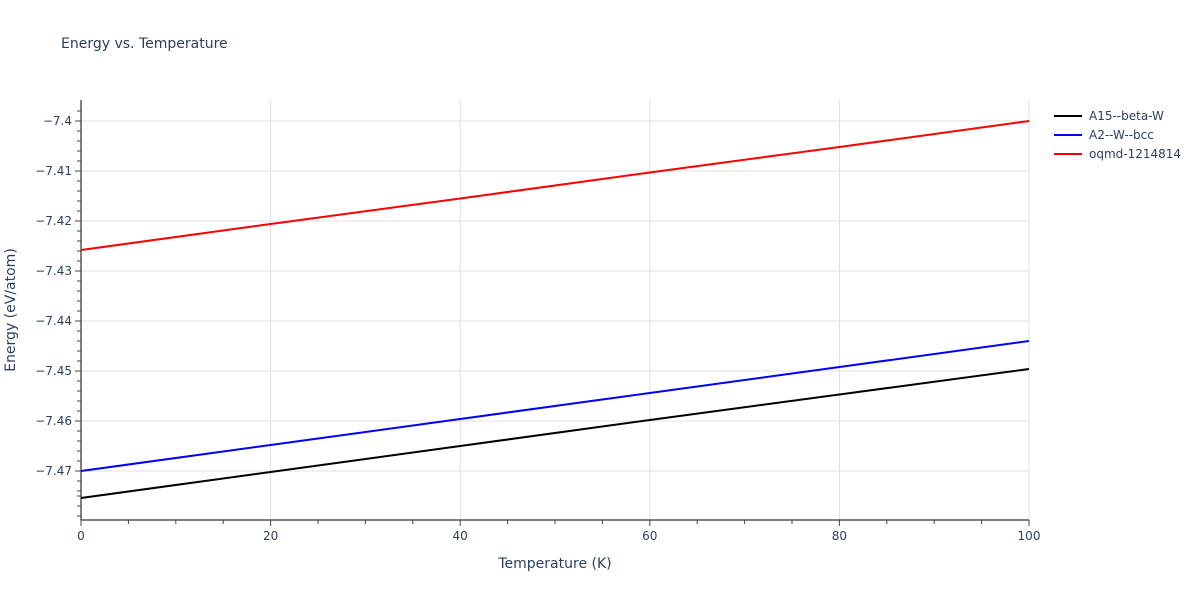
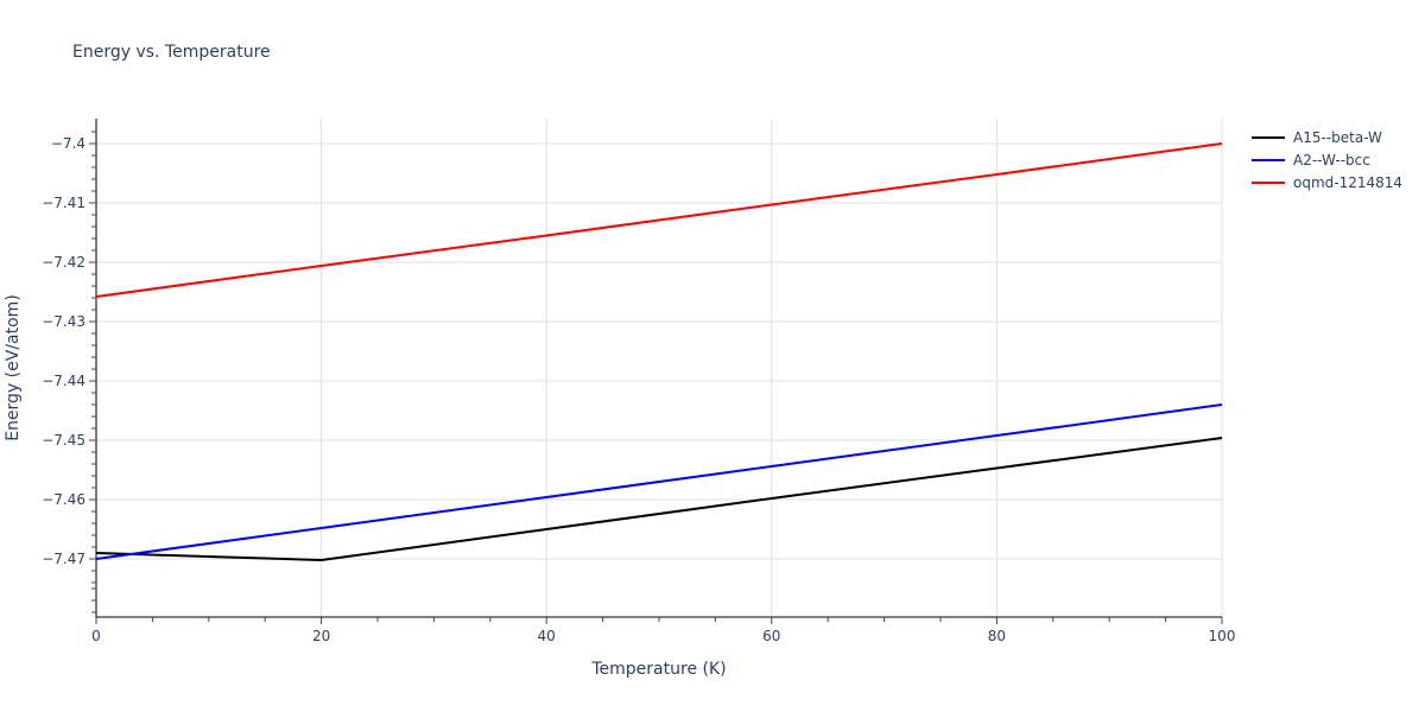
A15--beta-W/0: -7.475 -> -7.469
